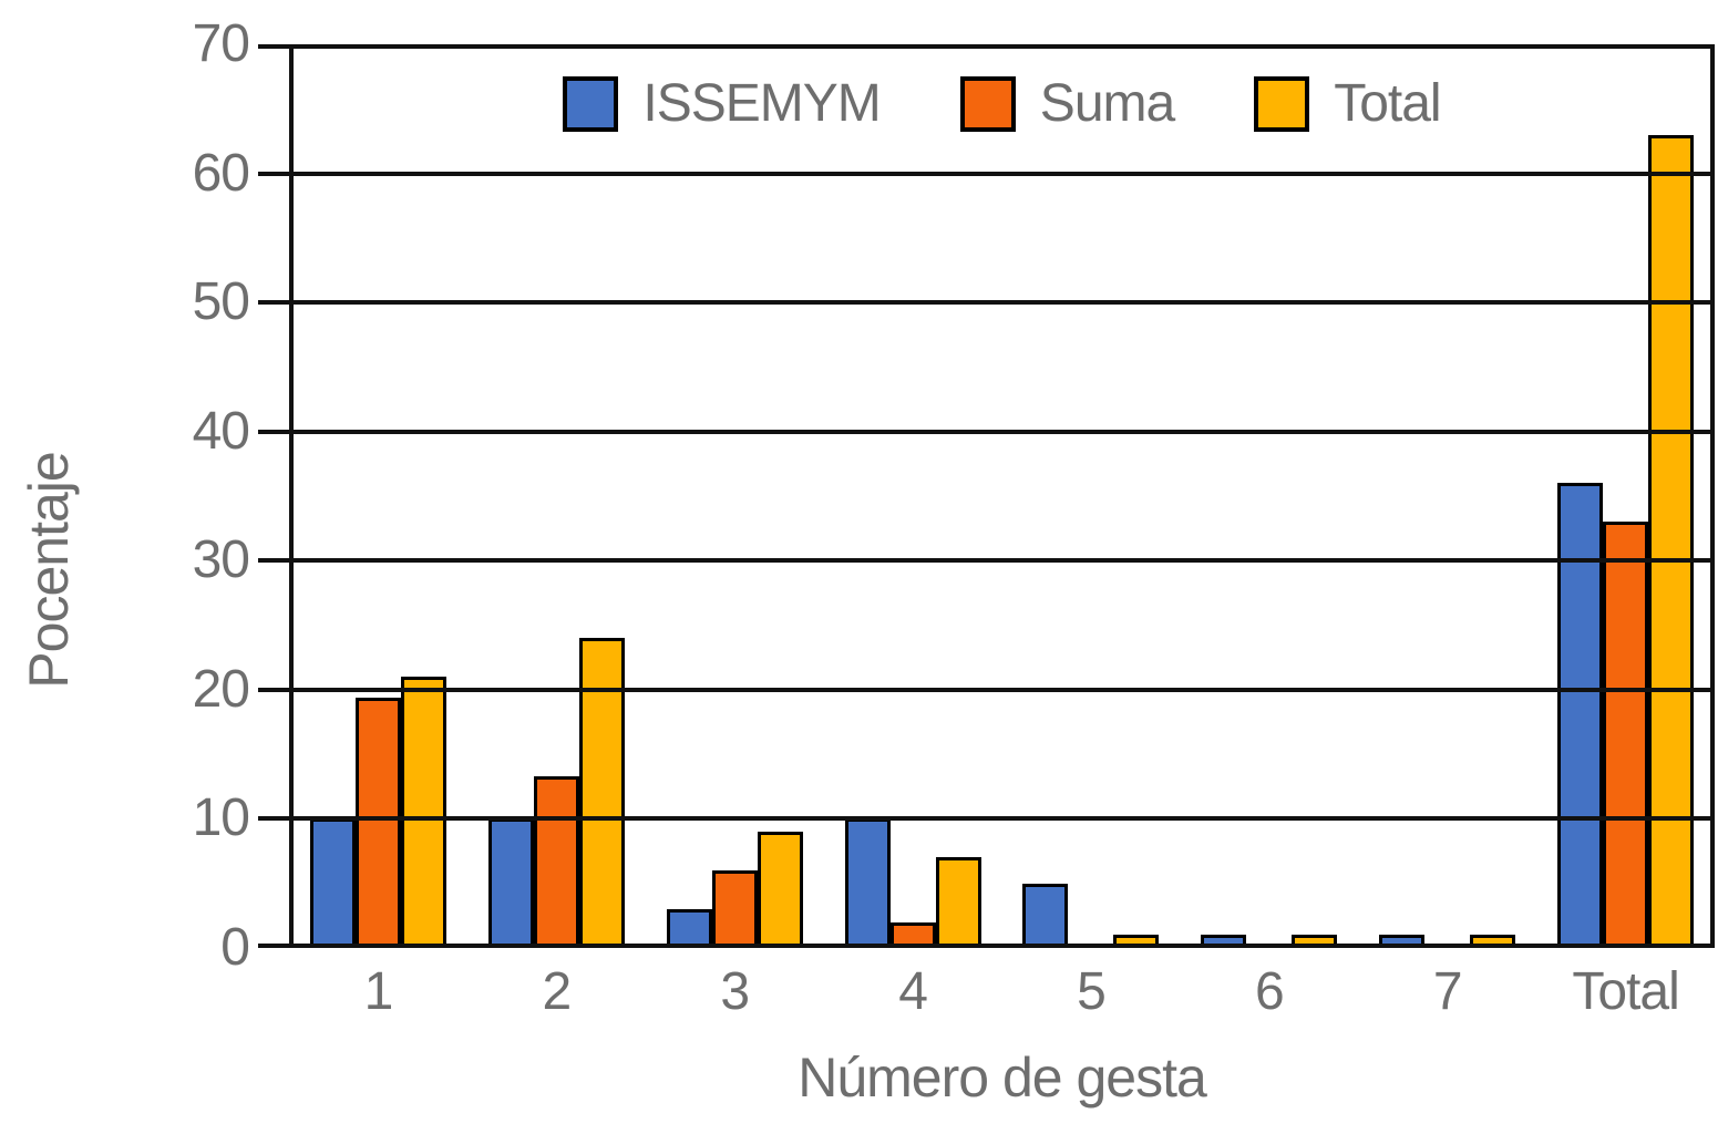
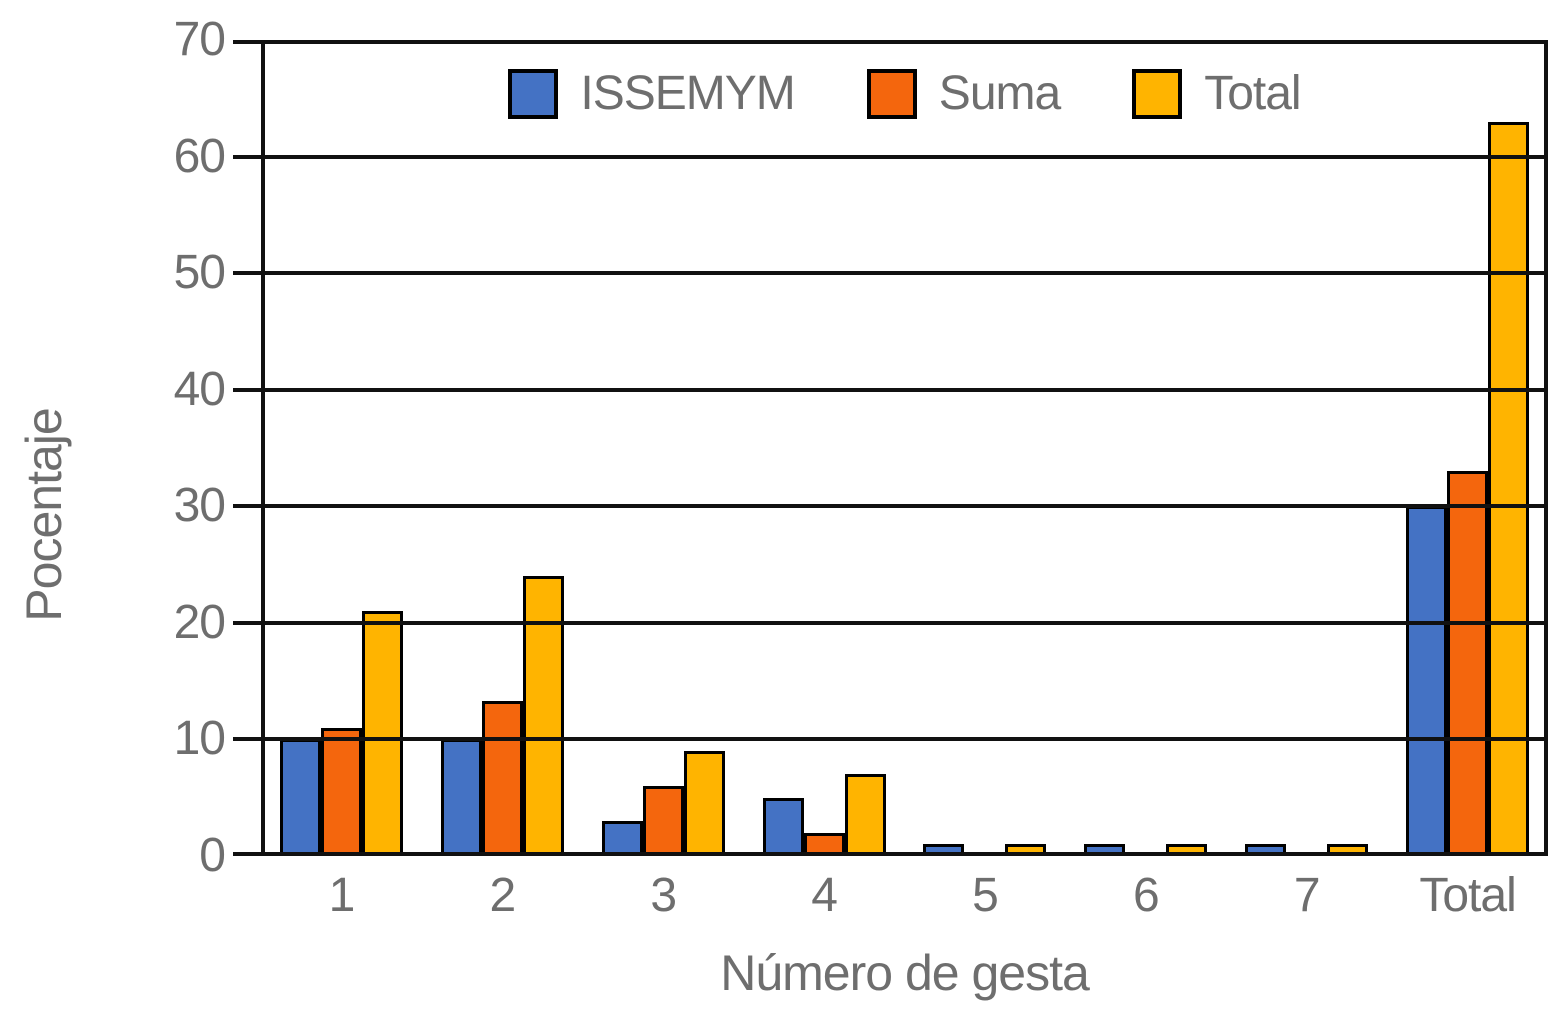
Suma/1: 19.4 -> 11.0
ISSEMYM/4: 10 -> 5
ISSEMYM/5: 5 -> 1
ISSEMYM/Total: 36 -> 30
